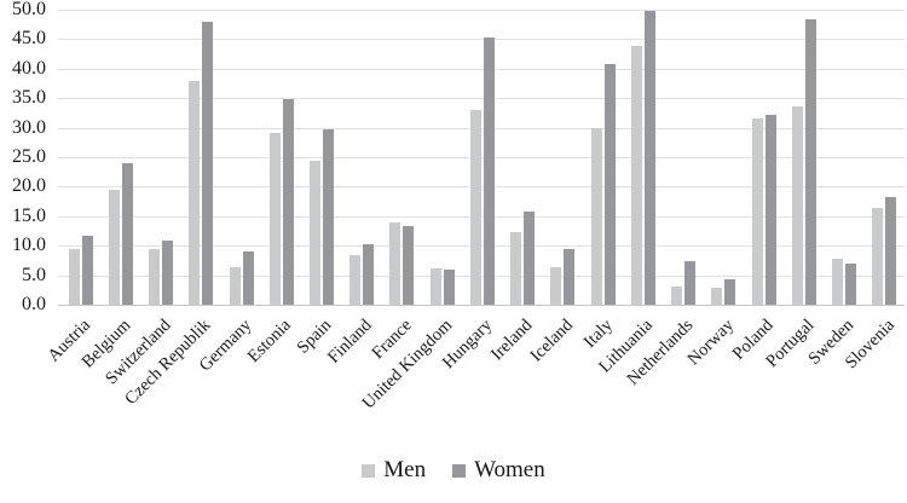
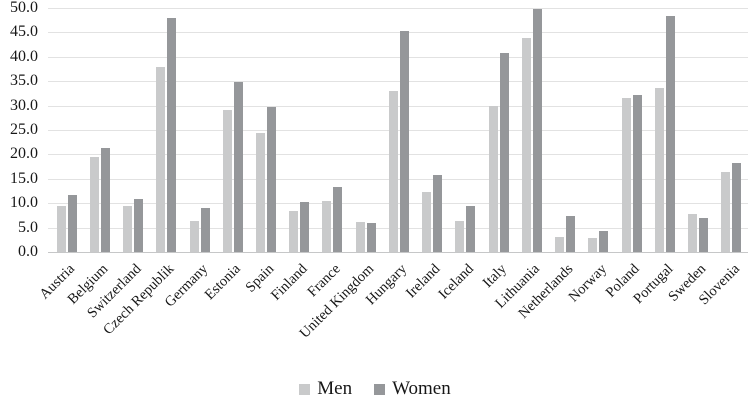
Women/Belgium: 24 -> 21
Men/France: 14 -> 10
